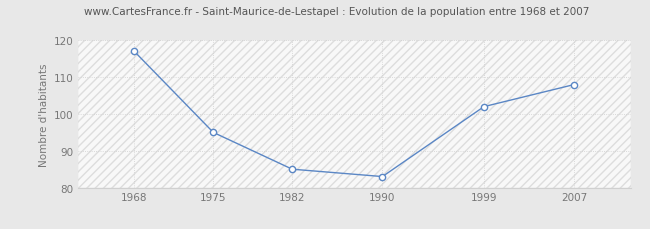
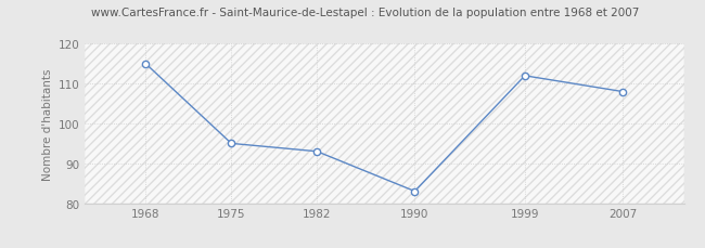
1968: 117 -> 115
1982: 85 -> 93
1999: 102 -> 112
